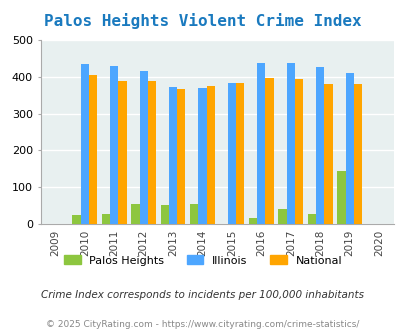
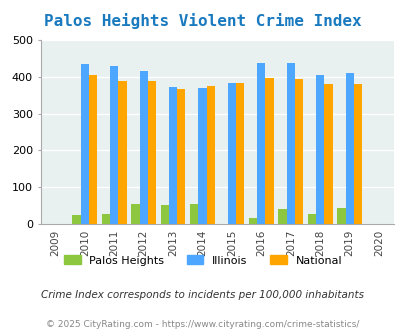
Illinois/2018: 425 -> 405
Palos Heights/2019: 145 -> 45
